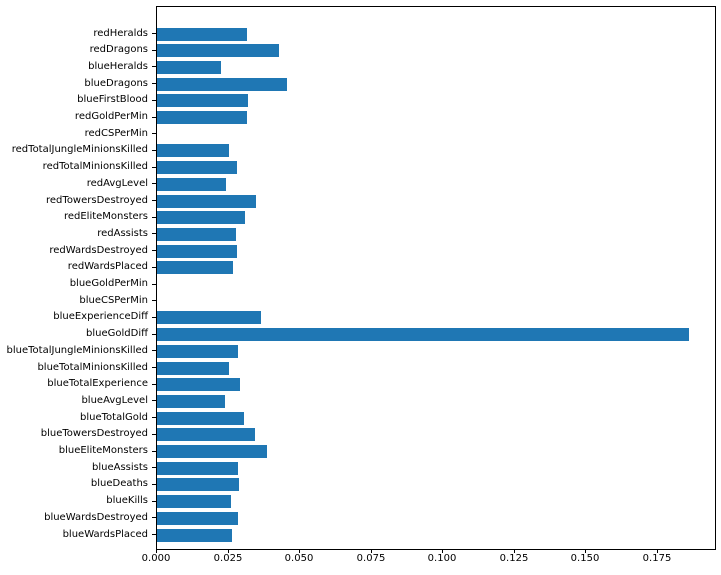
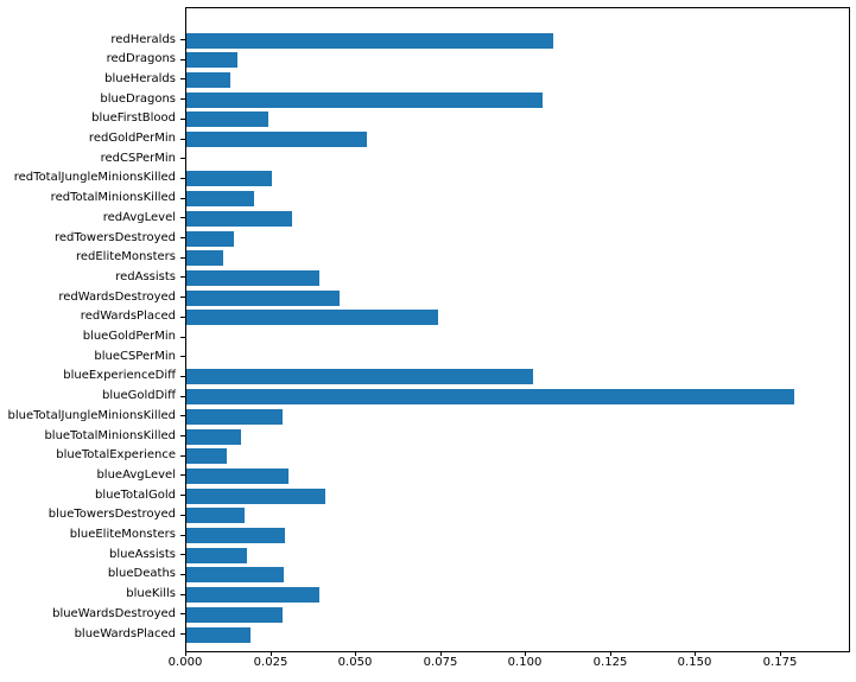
redHeralds: 0.031 -> 0.108
redDragons: 0.043 -> 0.015
blueHeralds: 0.022 -> 0.013
blueDragons: 0.045 -> 0.105
blueFirstBlood: 0.032 -> 0.024
redGoldPerMin: 0.031 -> 0.053
redTotalMinionsKilled: 0.028 -> 0.020
redAvgLevel: 0.024 -> 0.031
redTowersDestroyed: 0.035 -> 0.014
redEliteMonsters: 0.031 -> 0.011
redAssists: 0.028 -> 0.039
redWardsDestroyed: 0.028 -> 0.045
redWardsPlaced: 0.027 -> 0.074
blueExperienceDiff: 0.036 -> 0.102
blueGoldDiff: 0.186 -> 0.179
blueTotalMinionsKilled: 0.025 -> 0.016
blueTotalExperience: 0.029 -> 0.012
blueAvgLevel: 0.024 -> 0.030
blueTotalGold: 0.030 -> 0.041
blueTowersDestroyed: 0.034 -> 0.017
blueEliteMonsters: 0.038 -> 0.029
blueAssists: 0.028 -> 0.018
blueKills: 0.026 -> 0.039
blueWardsPlaced: 0.026 -> 0.019
